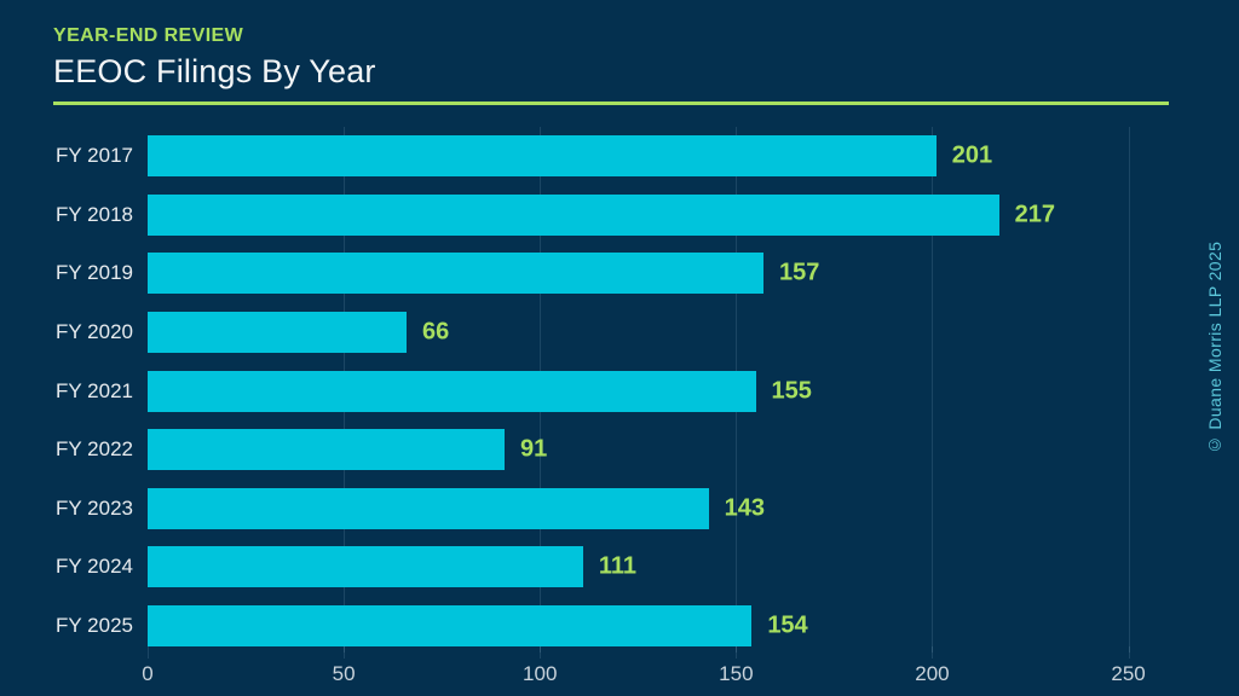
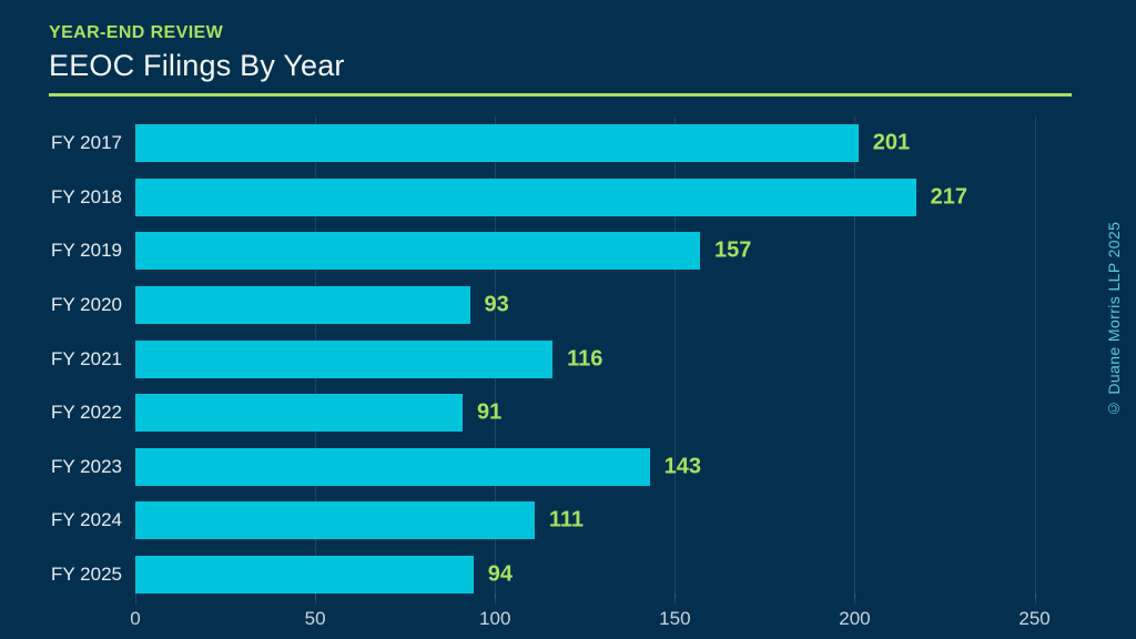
FY 2020: 66 -> 93
FY 2021: 155 -> 116
FY 2025: 154 -> 94
